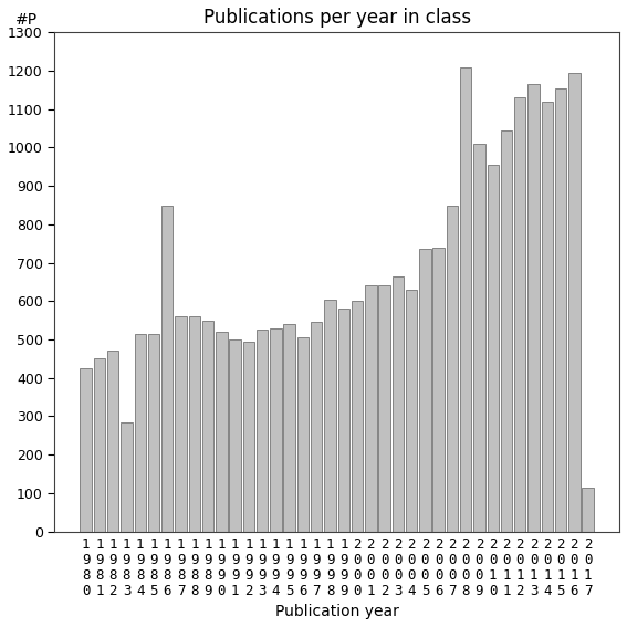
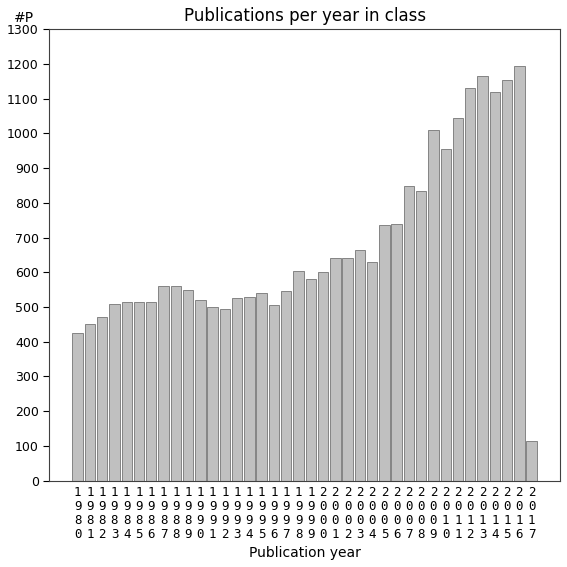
1 9 8 3: 285 -> 510
1 9 8 6: 850 -> 515
2 0 0 8: 1210 -> 835
